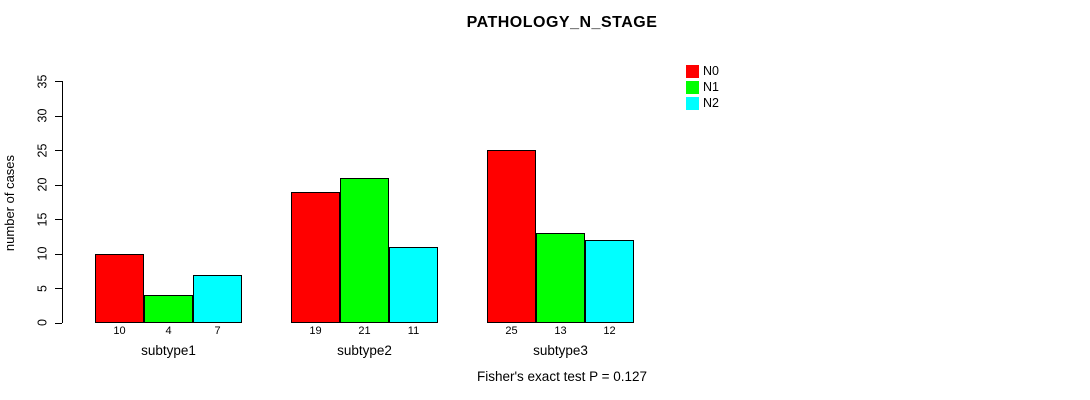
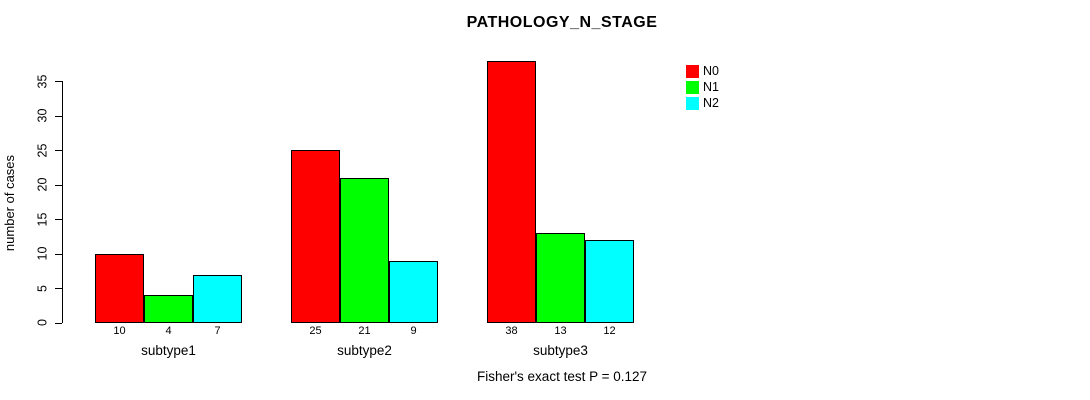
N0/subtype2: 19 -> 25
N2/subtype2: 11 -> 9
N0/subtype3: 25 -> 38
